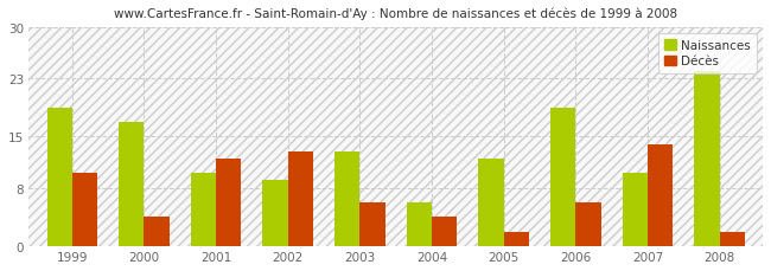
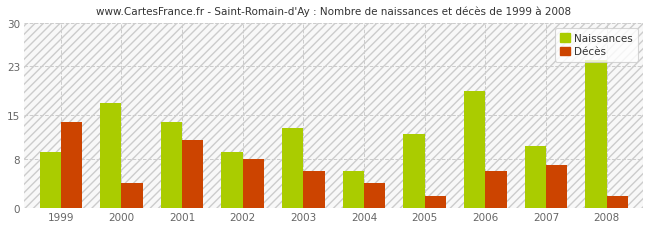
Naissances/1999: 19 -> 9
Décès/1999: 10 -> 14
Naissances/2001: 10 -> 14
Décès/2001: 12 -> 11
Décès/2002: 13 -> 8
Décès/2007: 14 -> 7
